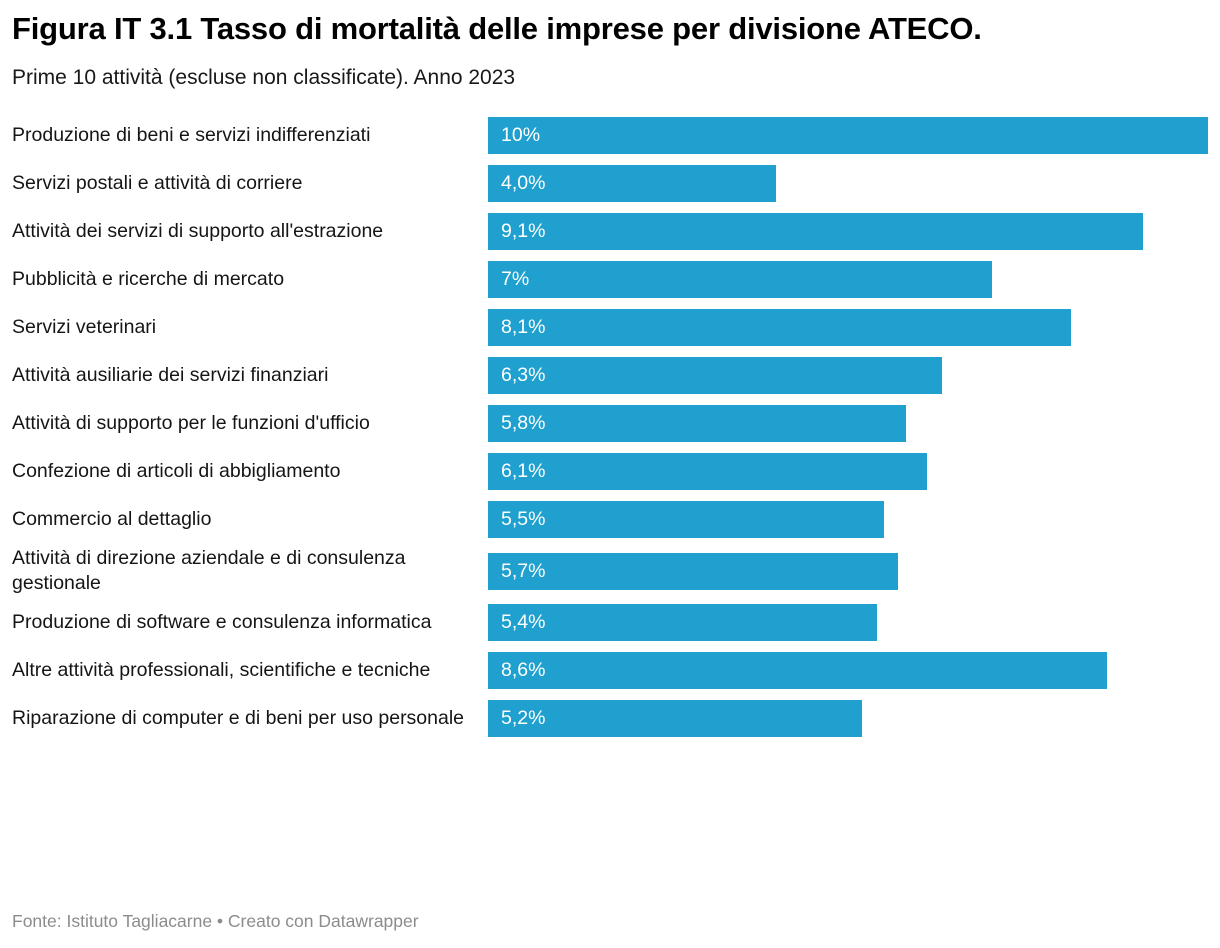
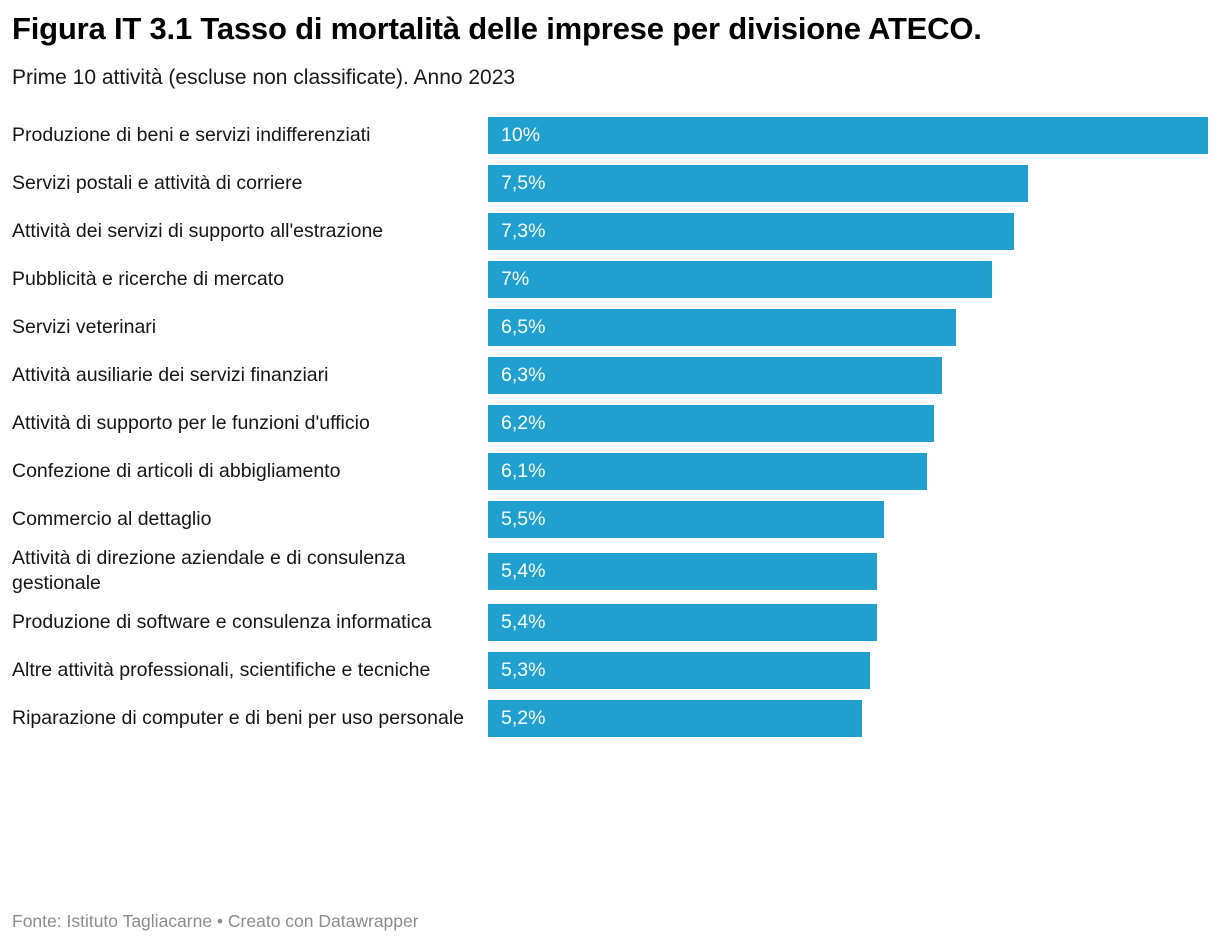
Servizi postali e attività di corriere: 4,0% -> 7,5%
Attività dei servizi di supporto all'estrazione: 9,1% -> 7,3%
Servizi veterinari: 8,1% -> 6,5%
Attività di supporto per le funzioni d'ufficio: 5,8% -> 6,2%
Attività di direzione aziendale e di consulenza gestionale: 5,7% -> 5,4%
Altre attività professionali, scientifiche e tecniche: 8,6% -> 5,3%
